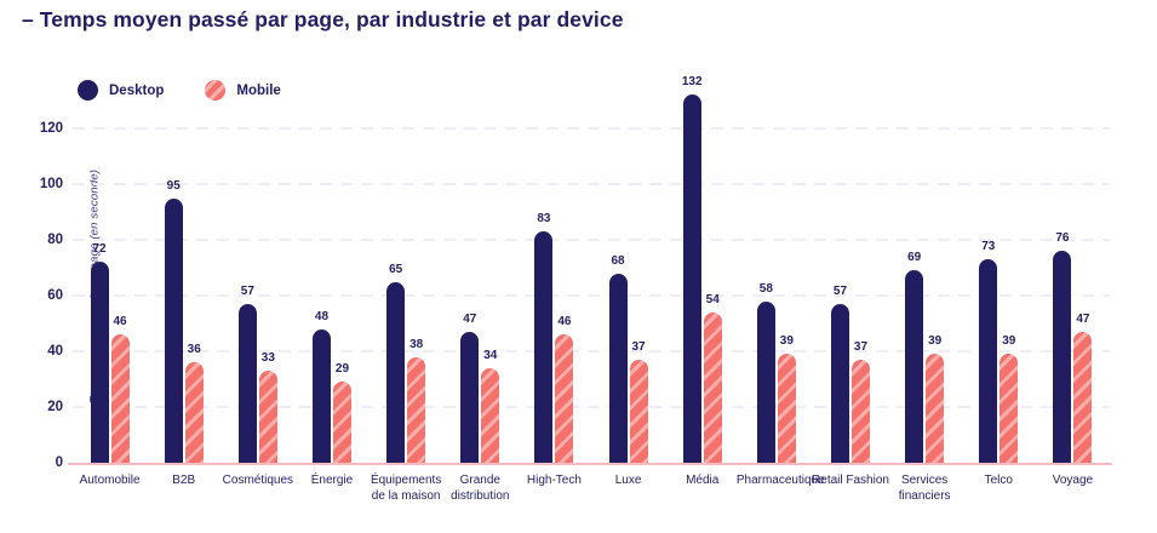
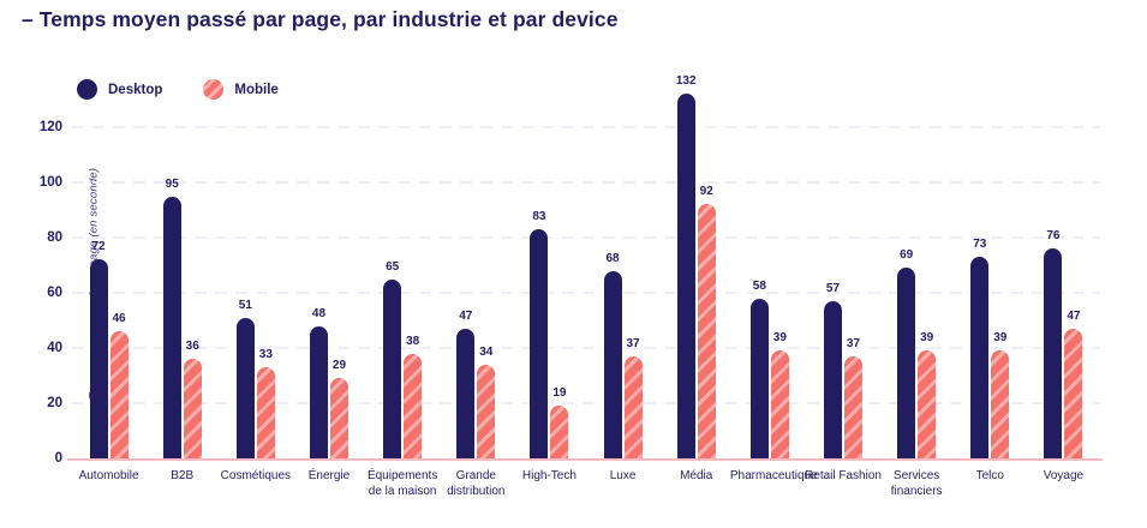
Desktop/Cosmétiques: 57 -> 51
Mobile/High-Tech: 46 -> 19
Mobile/Média: 54 -> 92
